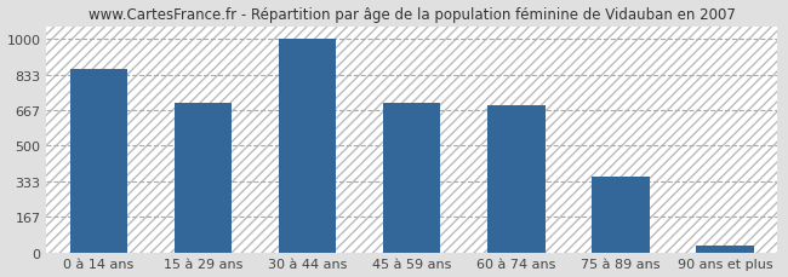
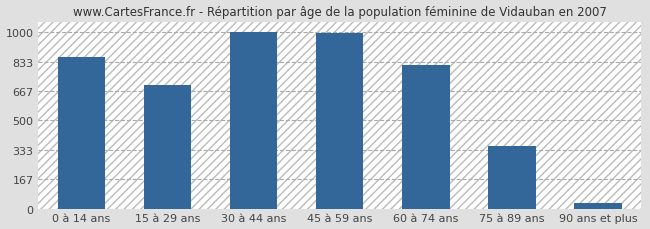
45 à 59 ans: 700 -> 1000
60 à 74 ans: 690 -> 810
